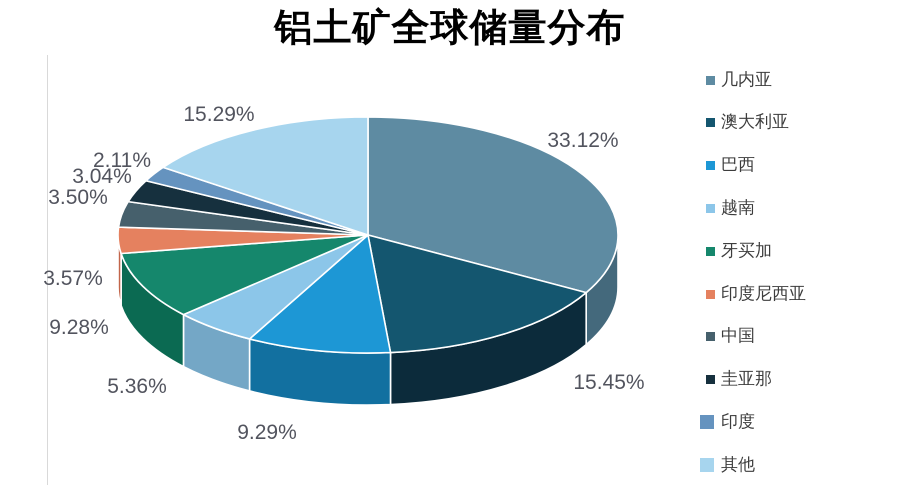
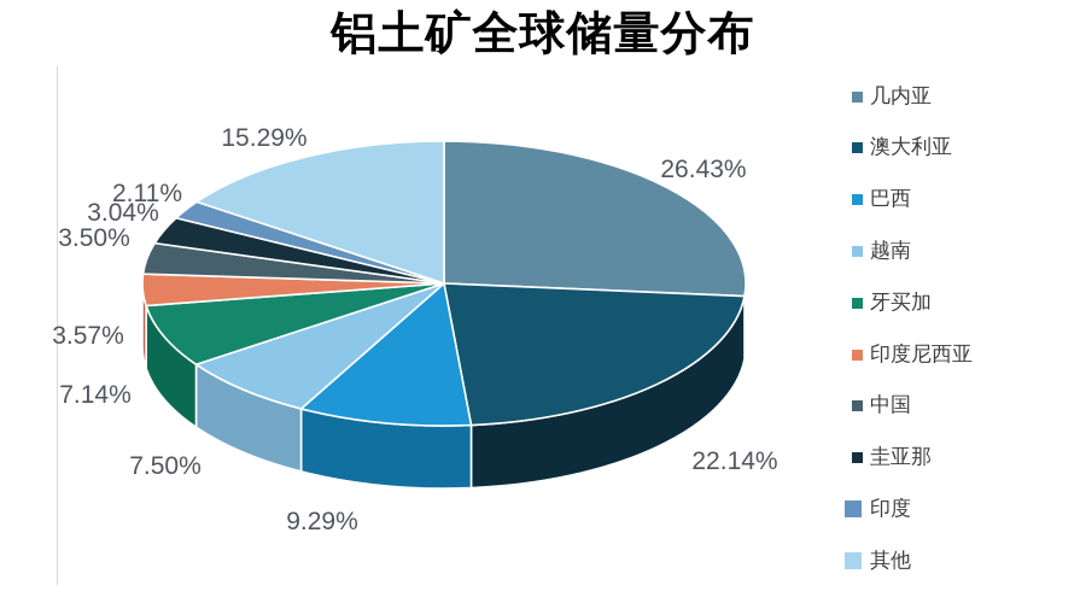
几内亚: 33.12% -> 26.43%
澳大利亚: 15.45% -> 22.14%
越南: 5.36% -> 7.50%
牙买加: 9.28% -> 7.14%
